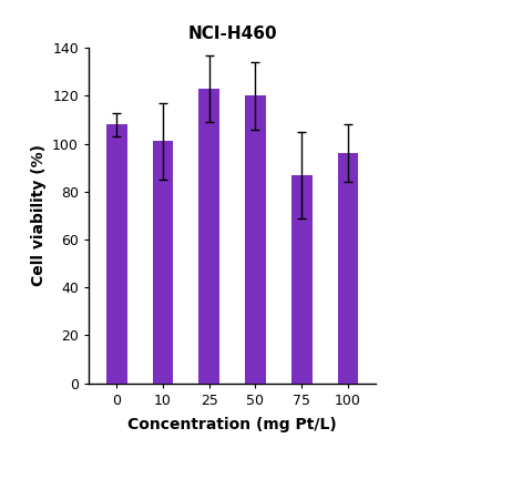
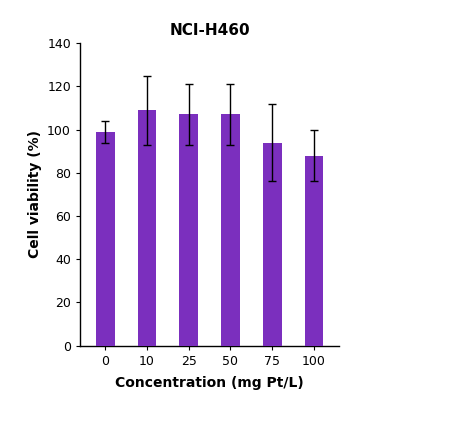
0: 108 -> 99
10: 101 -> 109
25: 123 -> 107
50: 120 -> 107
75: 87 -> 94
100: 96 -> 88
